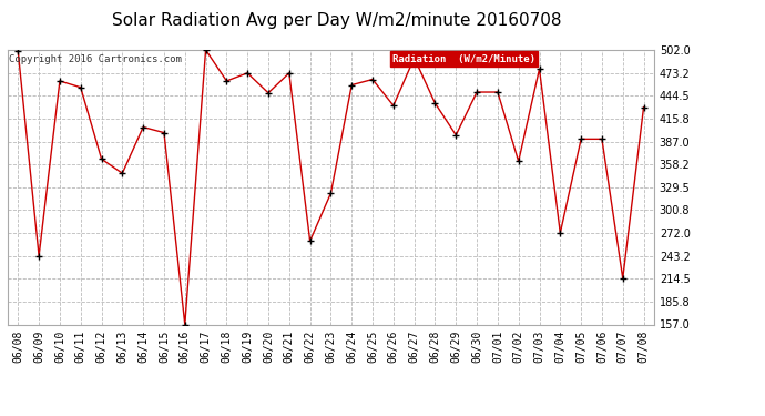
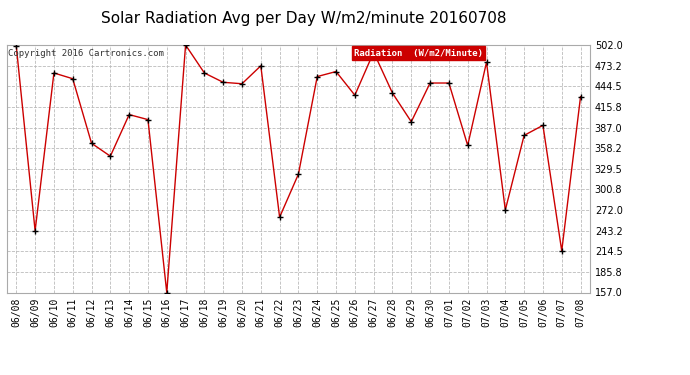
06/19: 473 -> 450
07/05: 390 -> 376
